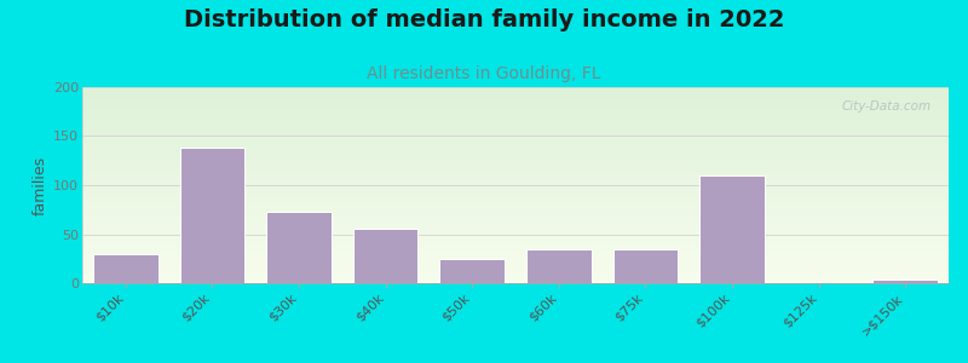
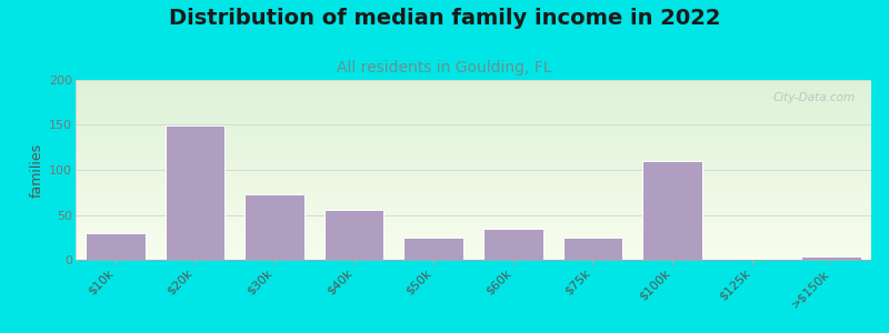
$20k: 138 -> 149
$75k: 34 -> 25
